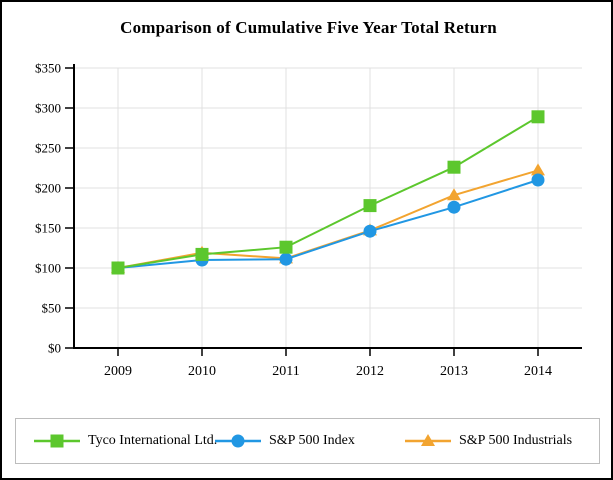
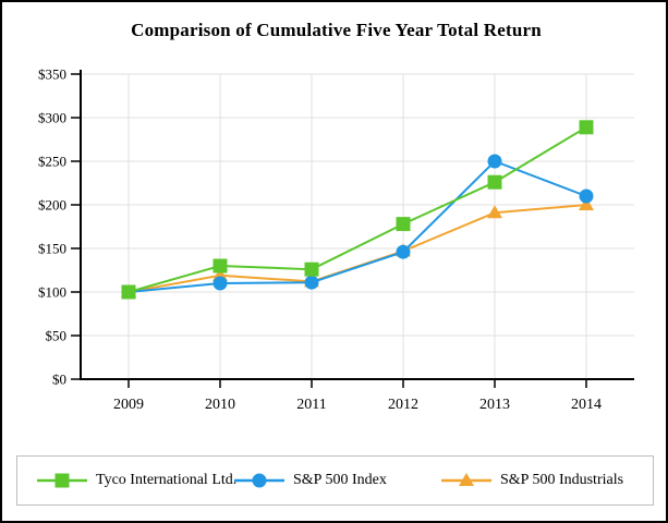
Tyco International Ltd./2010: $120 -> $130
S&P 500 Index/2013: $180 -> $250
S&P 500 Industrials/2014: $220 -> $200
